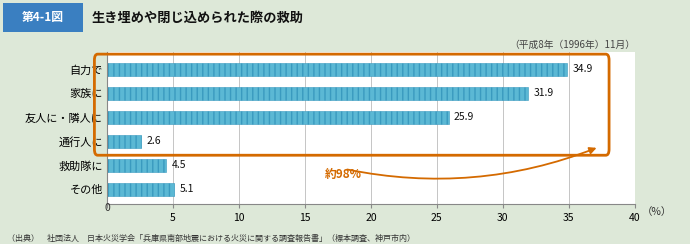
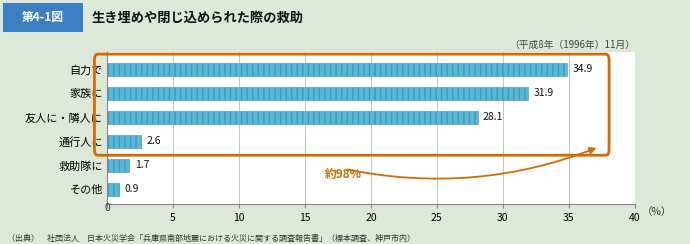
友人に・隣人に: 25.9 -> 28.1
救助隊に: 4.5 -> 1.7
その他: 5.1 -> 0.9
